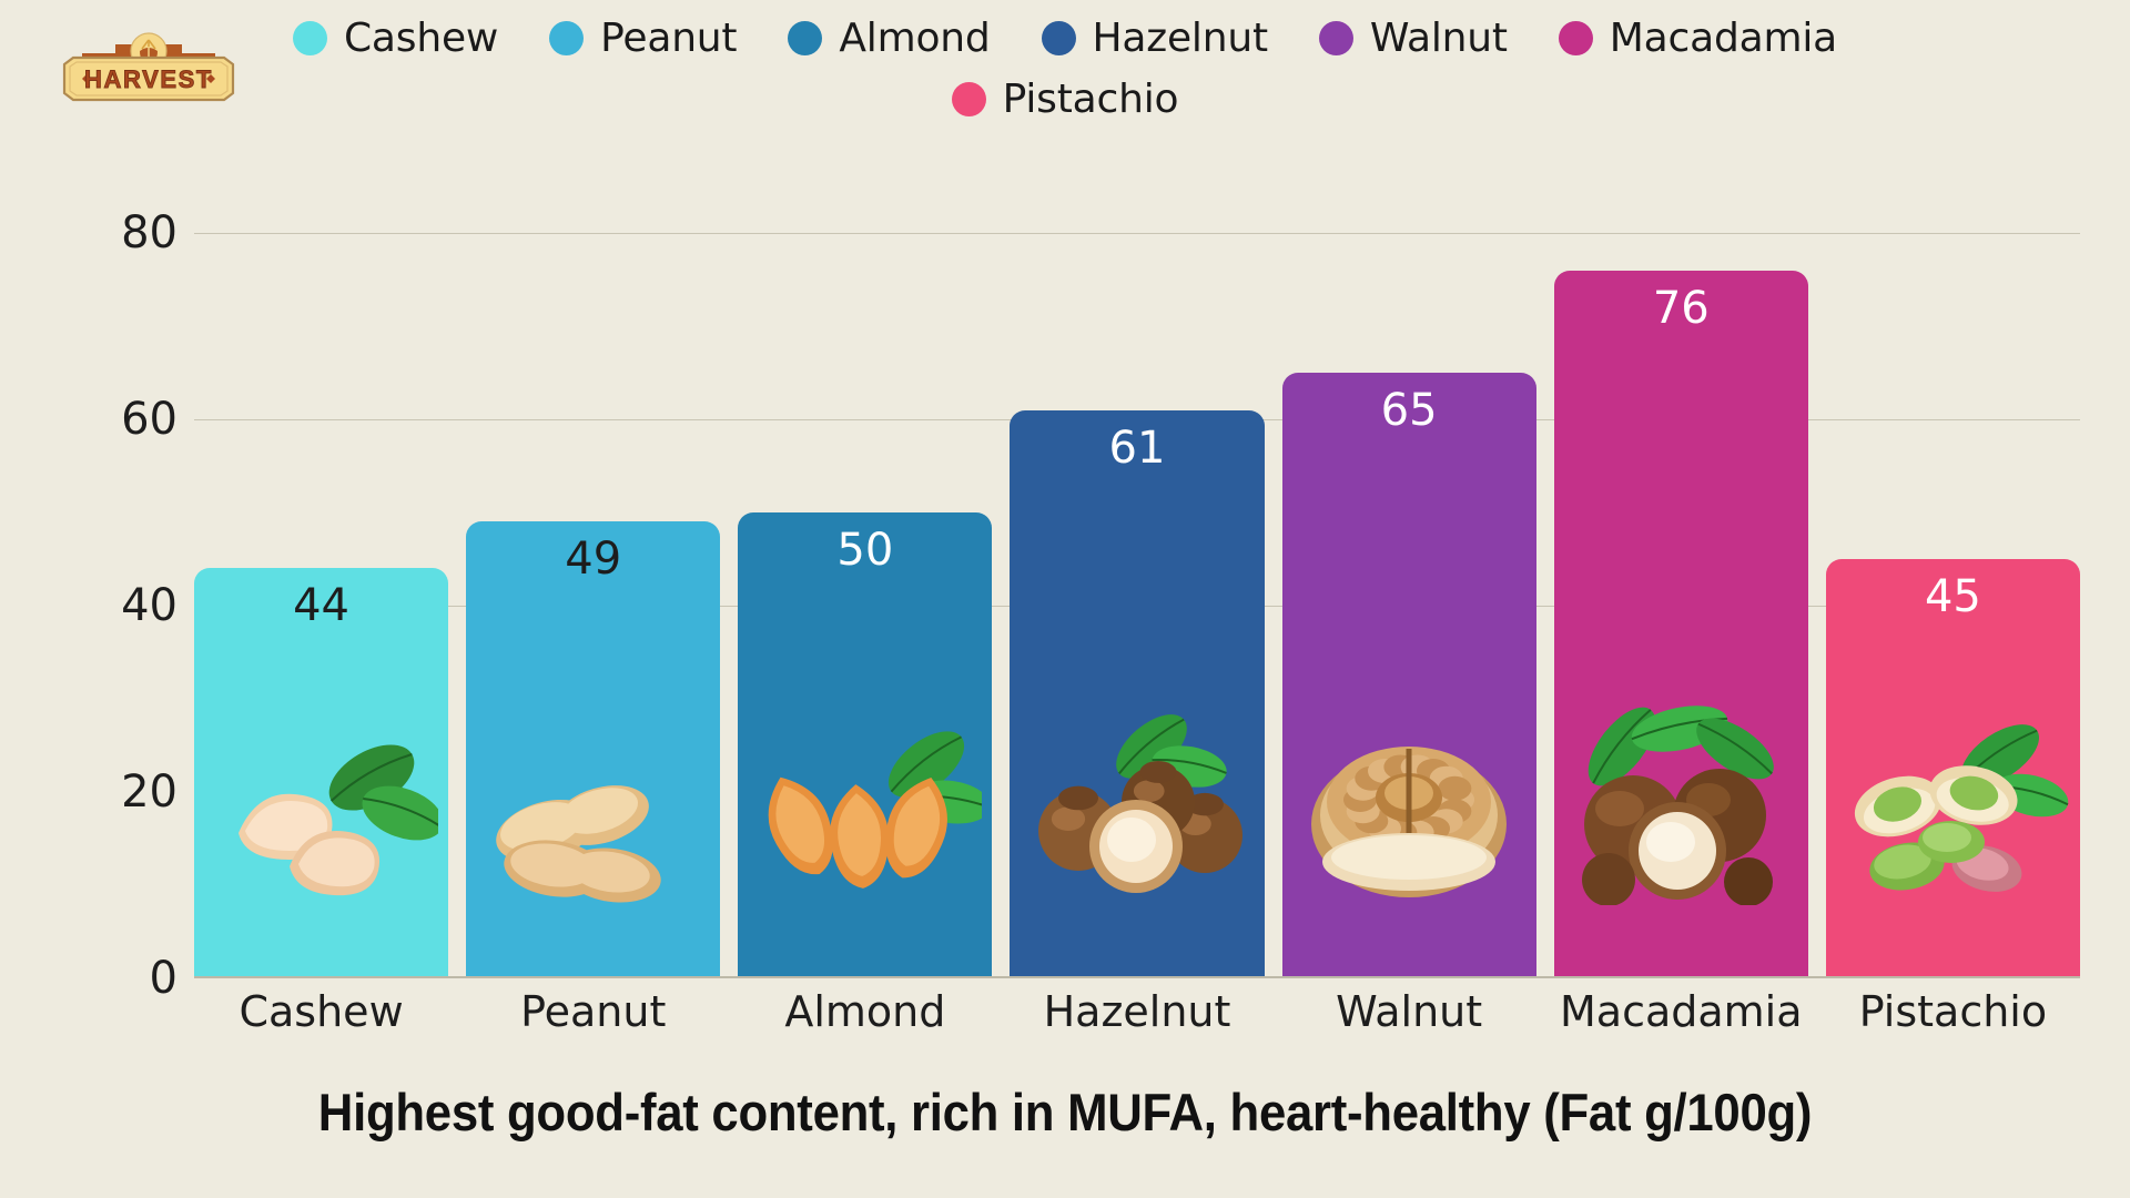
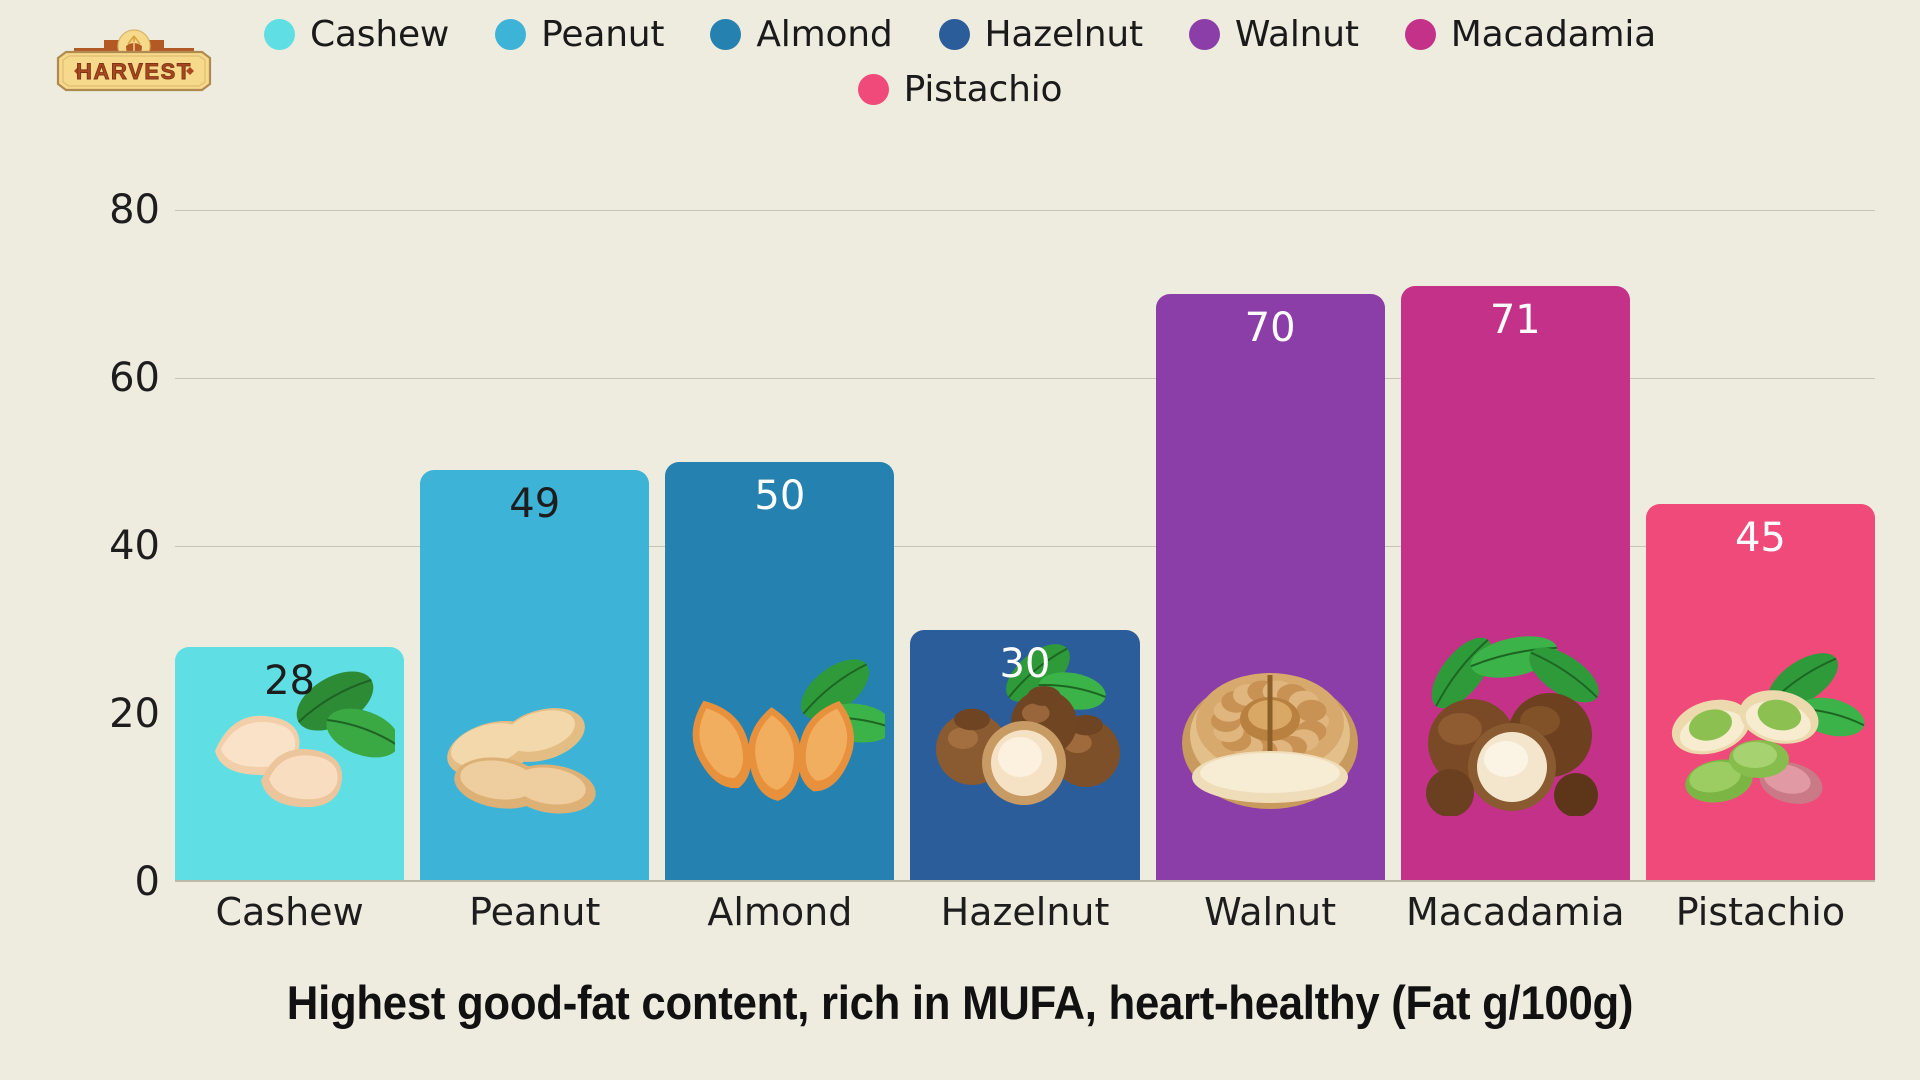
Cashew: 44 -> 28
Hazelnut: 61 -> 30
Walnut: 65 -> 70
Macadamia: 76 -> 71
